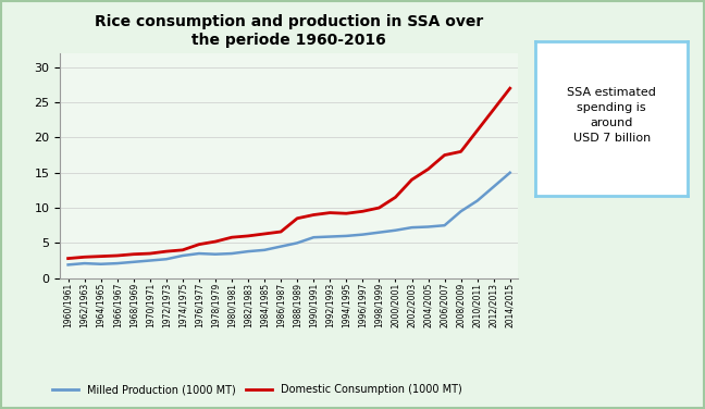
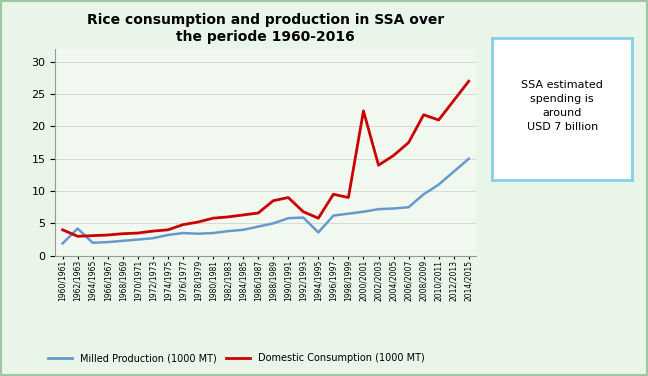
Domestic Consumption (1000 MT)/1960/1961: 2.8 -> 4.0
Milled Production (1000 MT)/1962/1963: 2.1 -> 4.2
Domestic Consumption (1000 MT)/1992/1993: 9.3 -> 6.8
Milled Production (1000 MT)/1994/1995: 6.0 -> 3.6
Domestic Consumption (1000 MT)/1994/1995: 9.2 -> 5.8
Domestic Consumption (1000 MT)/1998/1999: 10.0 -> 9.0
Domestic Consumption (1000 MT)/2000/2001: 11.5 -> 22.4
Domestic Consumption (1000 MT)/2008/2009: 18.0 -> 21.8
